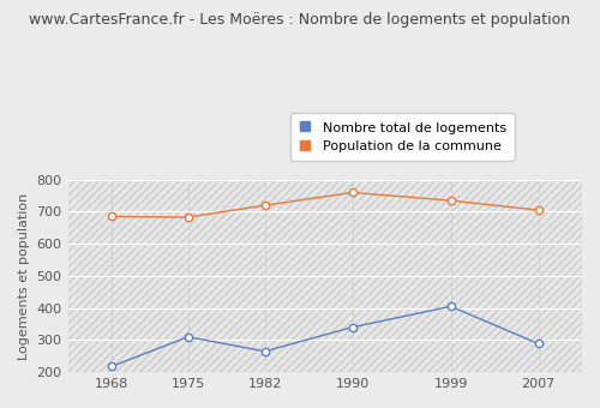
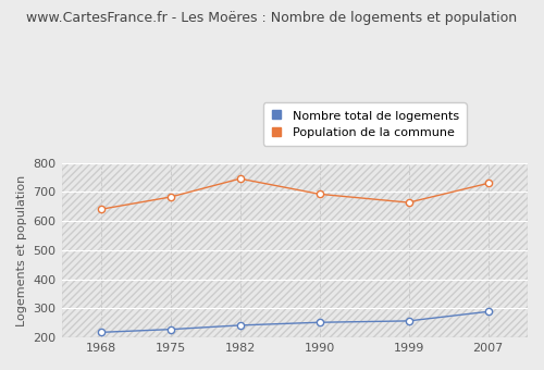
Population de la commune/1968: 685 -> 641
Nombre total de logements/1975: 310 -> 228
Nombre total de logements/1982: 265 -> 242
Population de la commune/1982: 720 -> 746
Nombre total de logements/1990: 340 -> 252
Population de la commune/1990: 760 -> 693
Nombre total de logements/1999: 405 -> 257
Population de la commune/1999: 735 -> 664
Population de la commune/2007: 705 -> 730
